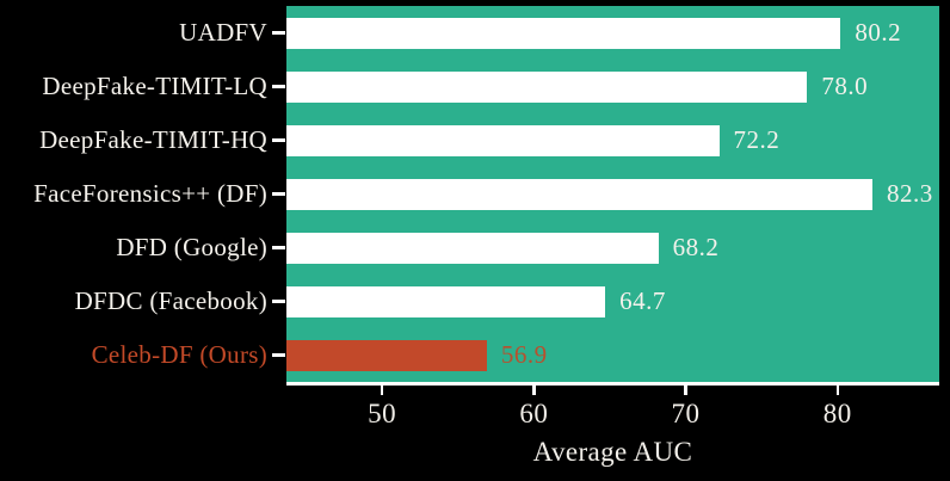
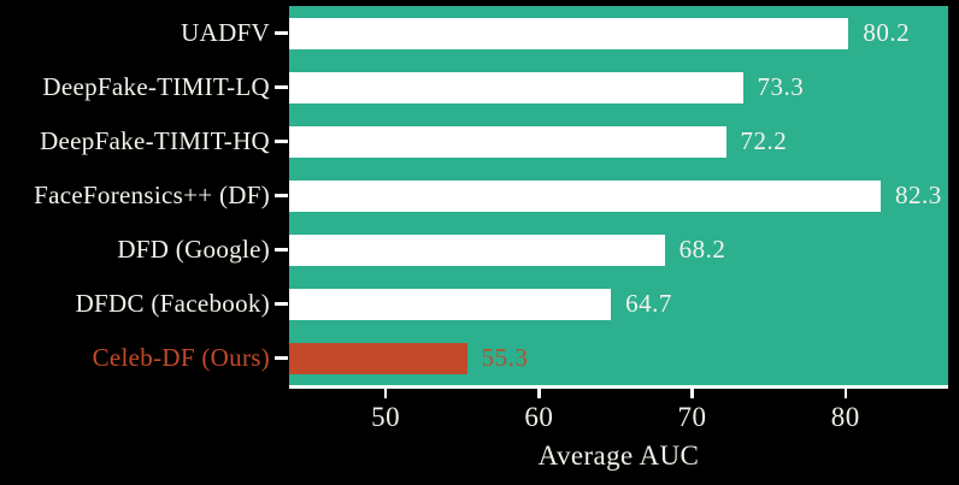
DeepFake-TIMIT-LQ: 78.0 -> 73.3
Celeb-DF (Ours): 56.9 -> 55.3
